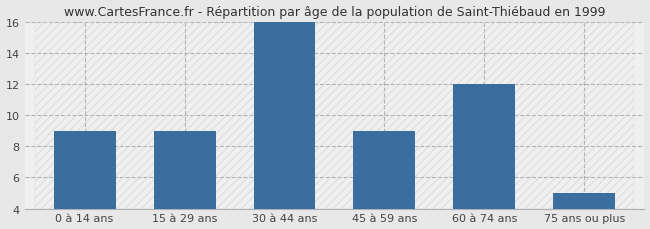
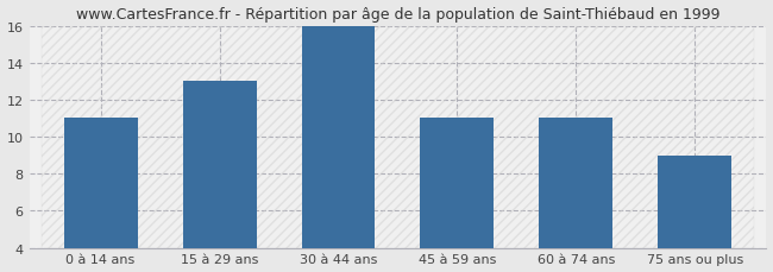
0 à 14 ans: 9 -> 11
15 à 29 ans: 9 -> 13
45 à 59 ans: 9 -> 11
60 à 74 ans: 12 -> 11
75 ans ou plus: 5 -> 9
